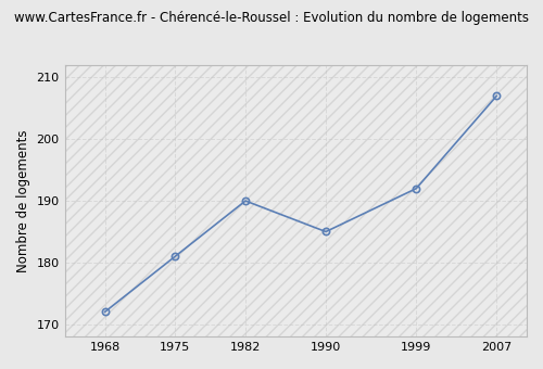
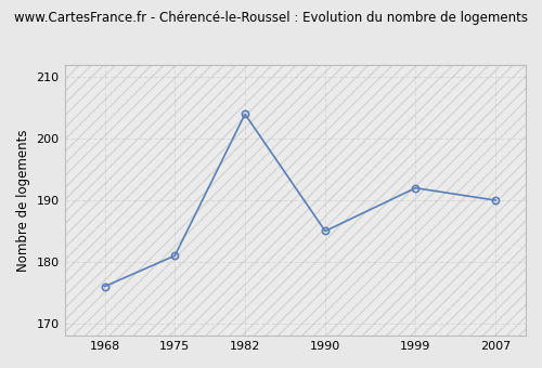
1968: 172 -> 176
1982: 190 -> 204
2007: 207 -> 190
